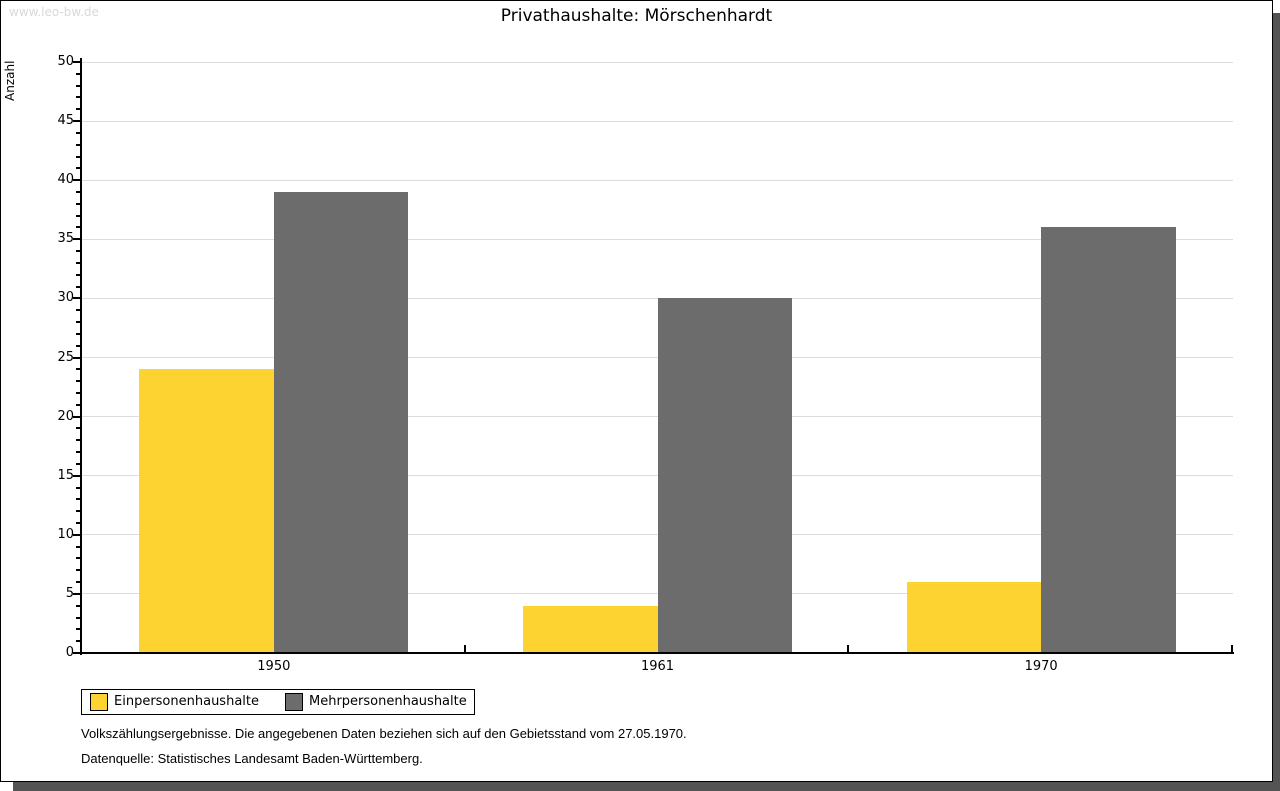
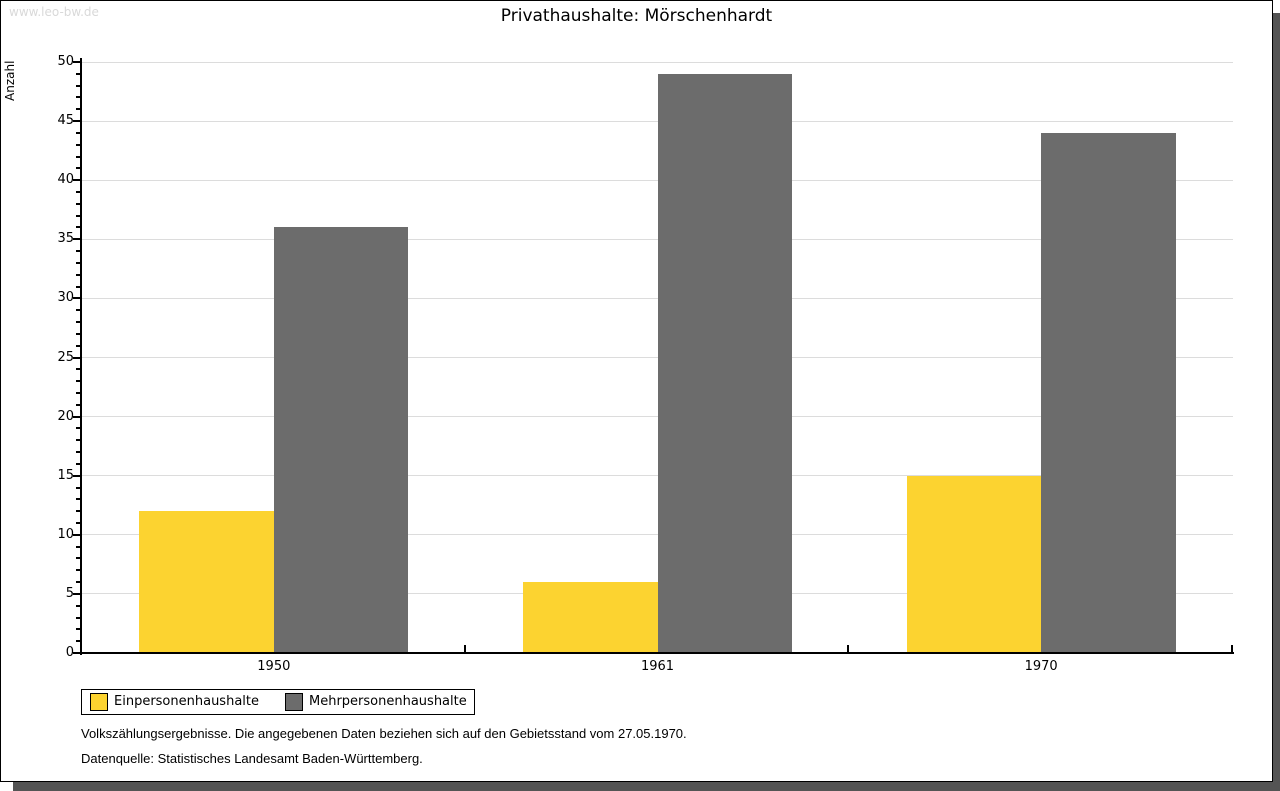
Einpersonenhaushalte/1950: 24 -> 12
Mehrpersonenhaushalte/1950: 39 -> 36
Einpersonenhaushalte/1961: 4 -> 6
Mehrpersonenhaushalte/1961: 30 -> 49
Einpersonenhaushalte/1970: 6 -> 15
Mehrpersonenhaushalte/1970: 36 -> 44
